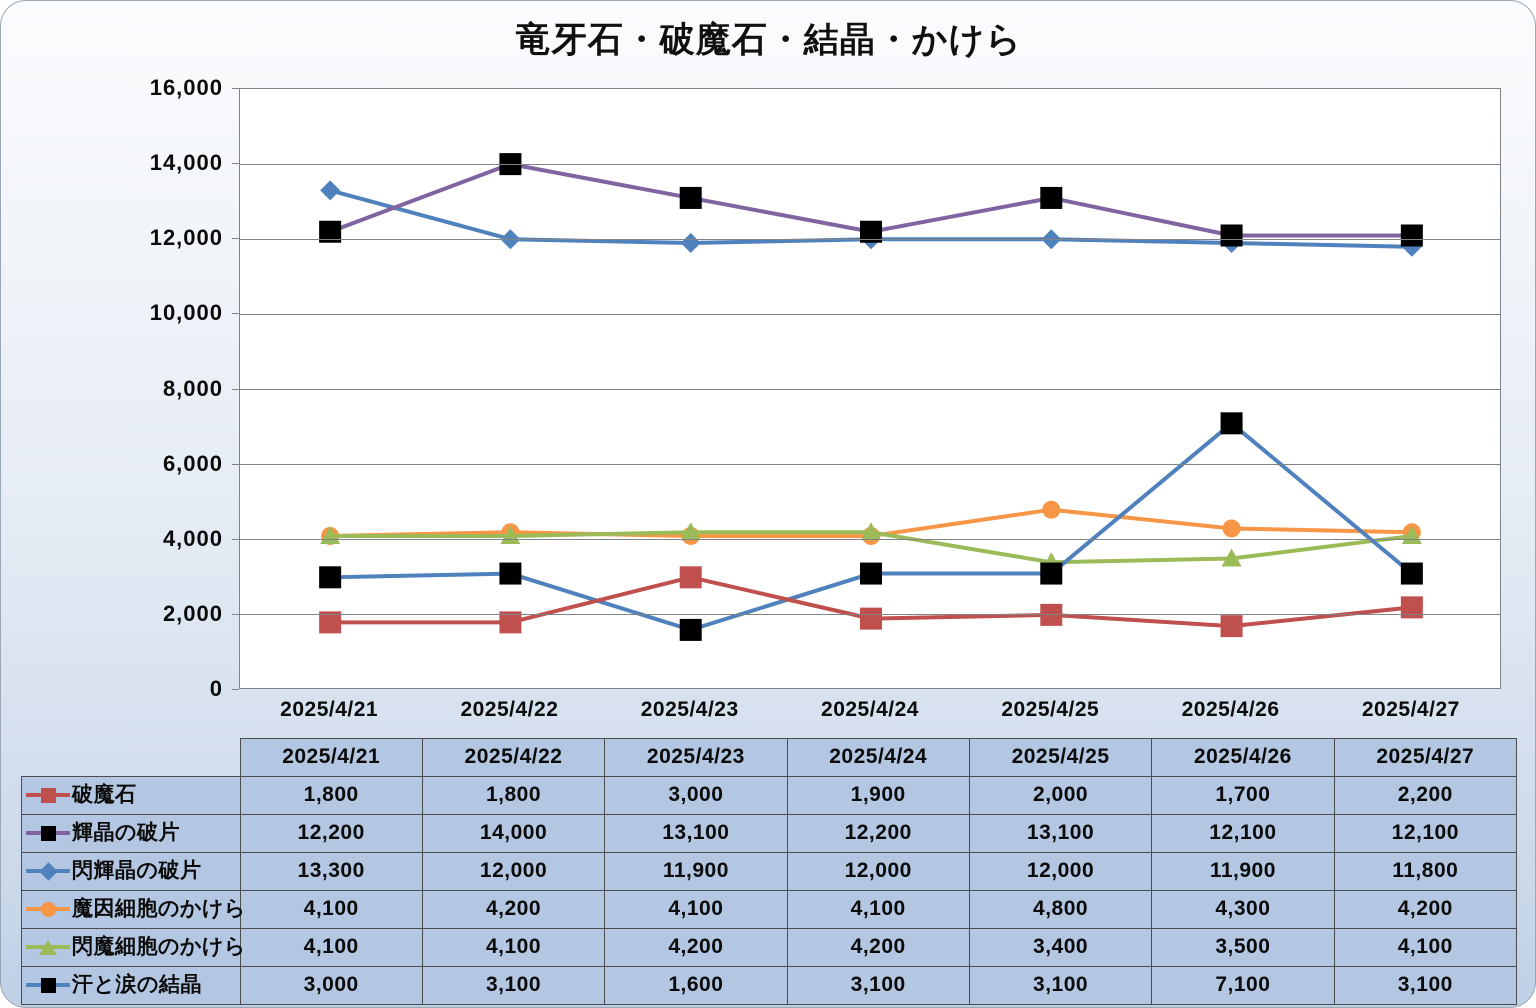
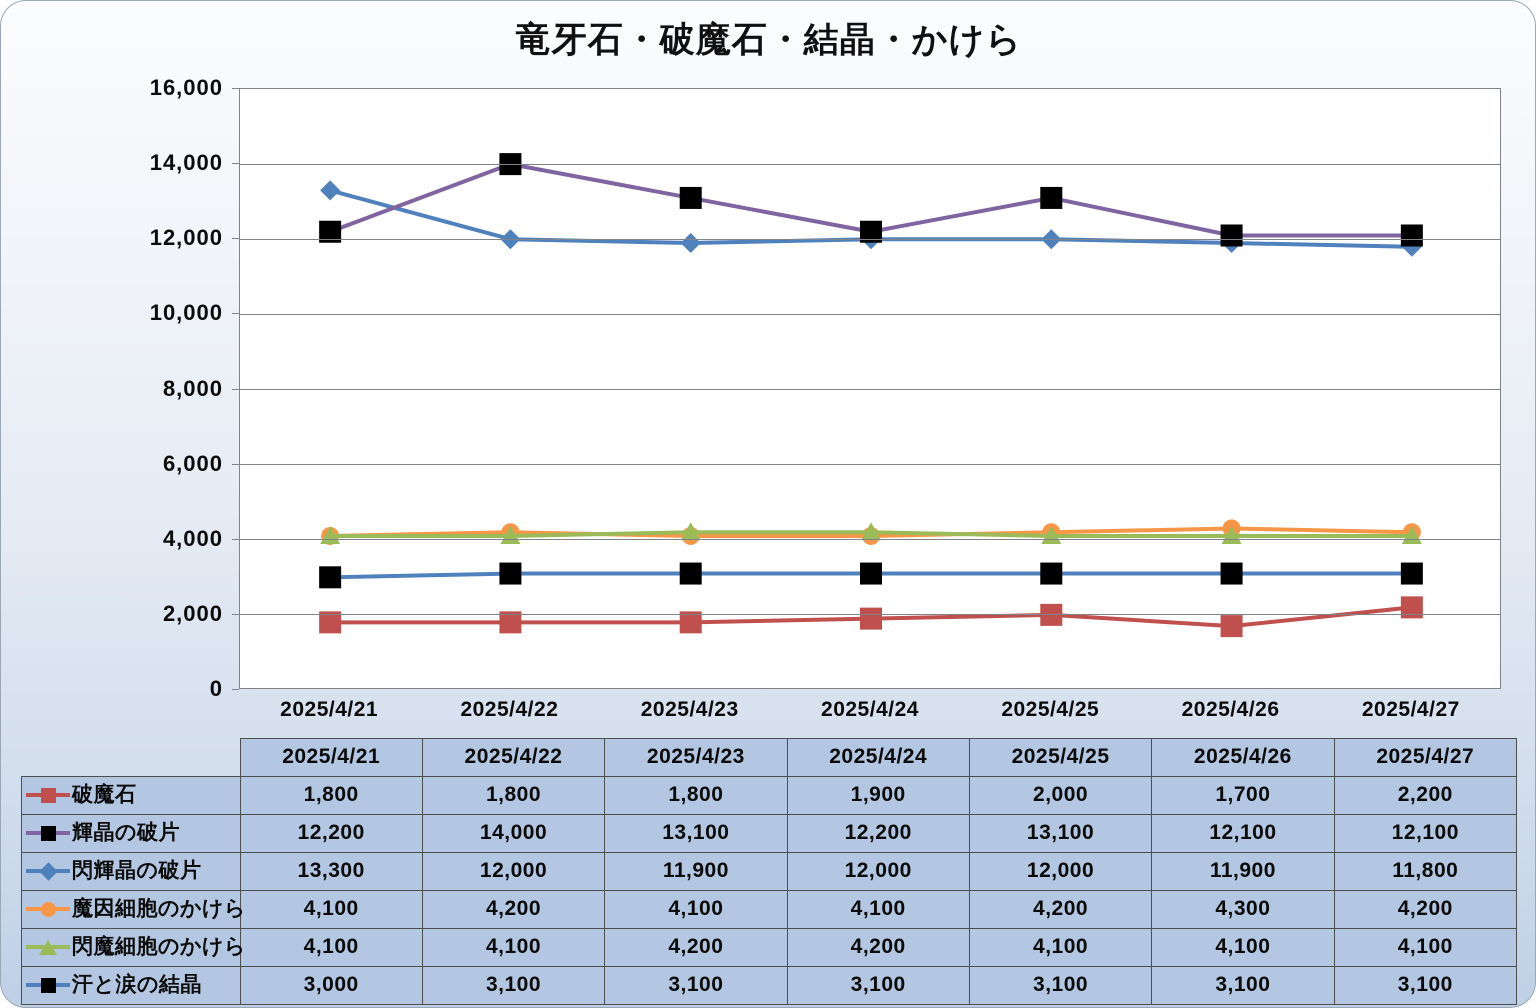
破魔石/2025/4/23: 3,000 -> 1,800
汗と涙の結晶/2025/4/23: 1,600 -> 3,100
魔因細胞のかけら/2025/4/25: 4,800 -> 4,200
閃魔細胞のかけら/2025/4/25: 3,400 -> 4,100
閃魔細胞のかけら/2025/4/26: 3,500 -> 4,100
汗と涙の結晶/2025/4/26: 7,100 -> 3,100
